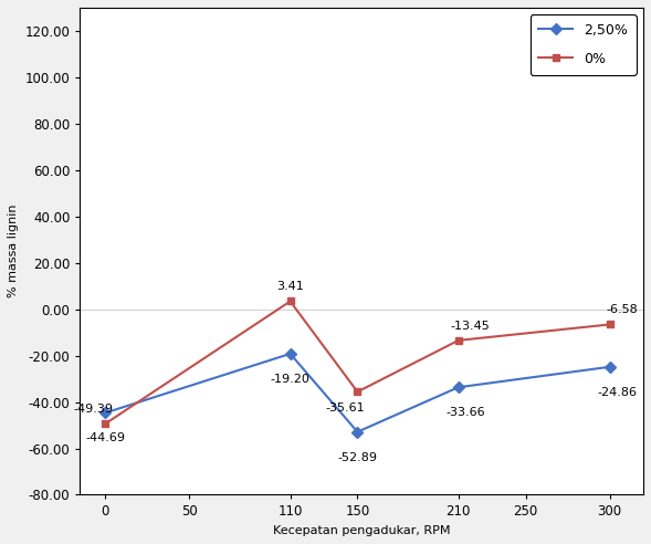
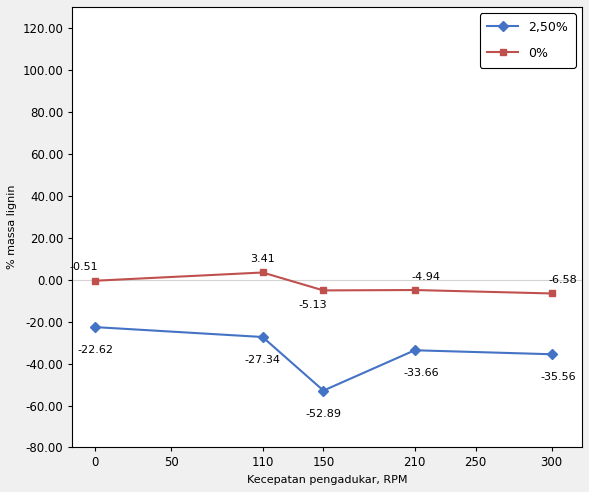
2,50%/0: -44.69 -> -22.62
0%/0: -49.39 -> -0.51
2,50%/110: -19.20 -> -27.34
0%/150: -35.61 -> -5.13
0%/210: -13.45 -> -4.94
2,50%/300: -24.86 -> -35.56
